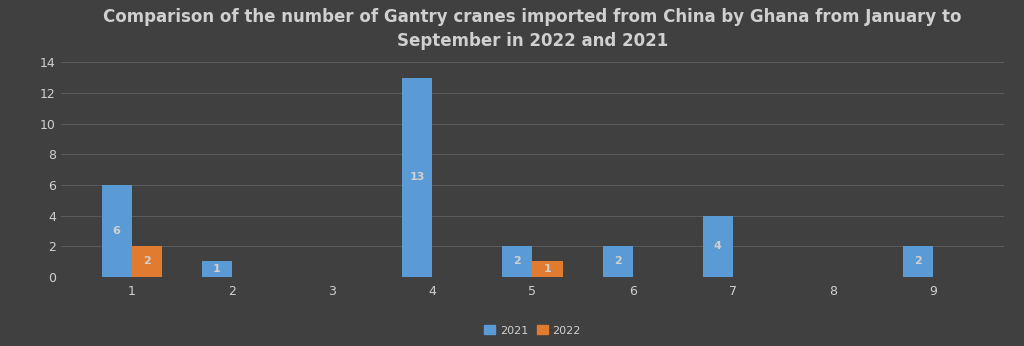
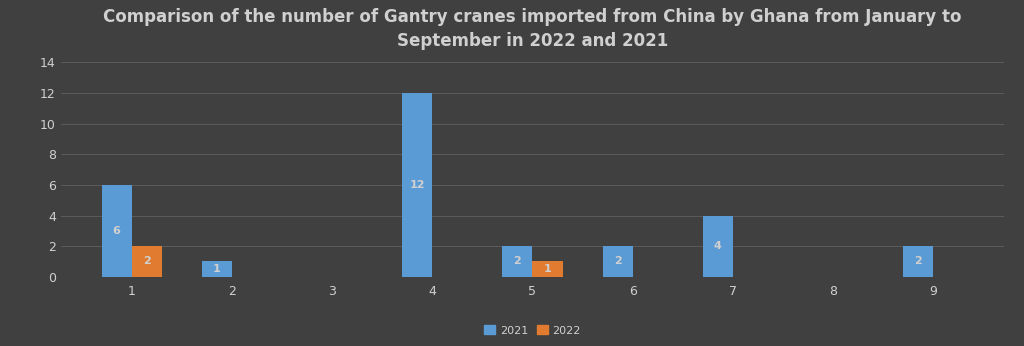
2021/4: 13 -> 12
